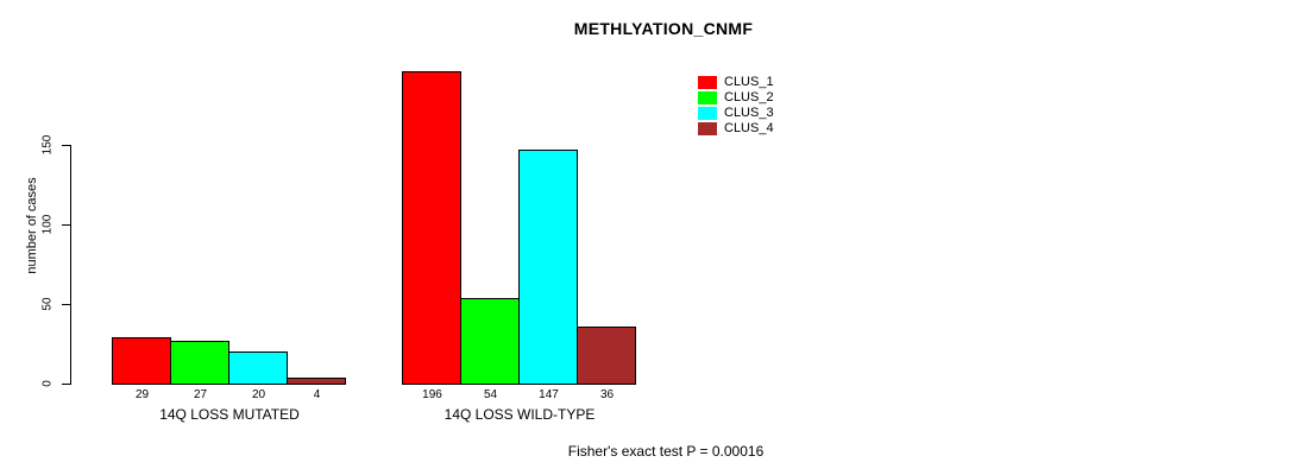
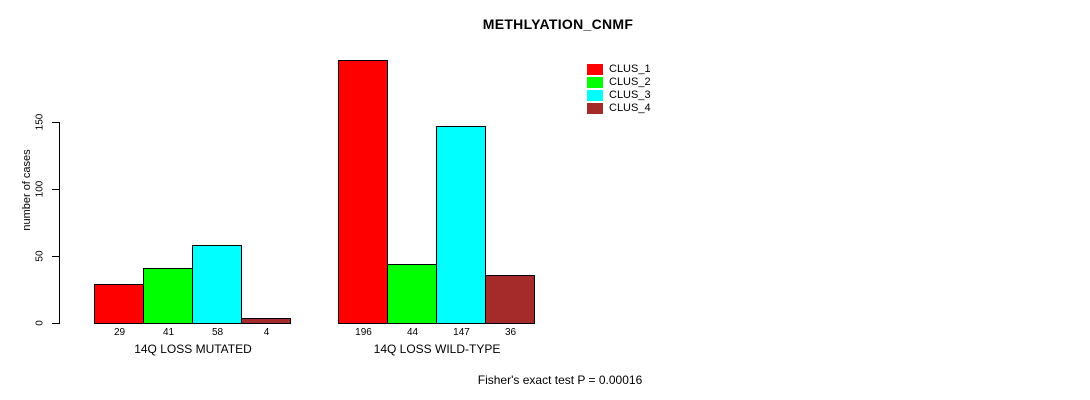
CLUS_2/14Q LOSS MUTATED: 27 -> 41
CLUS_3/14Q LOSS MUTATED: 20 -> 58
CLUS_2/14Q LOSS WILD-TYPE: 54 -> 44
